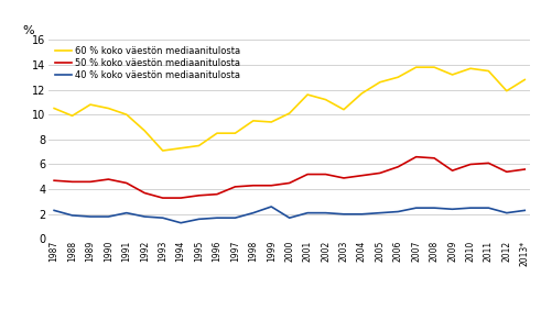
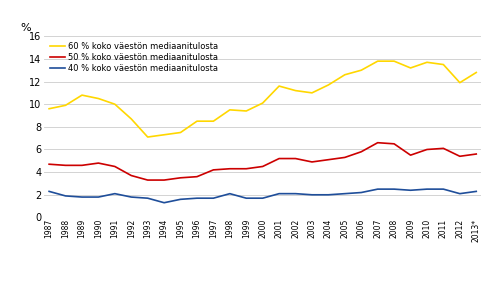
60 % koko väestön mediaanitulosta/1987: 10.5 -> 9.6
40 % koko väestön mediaanitulosta/1999: 2.6 -> 1.7
60 % koko väestön mediaanitulosta/2003: 10.4 -> 11.0
